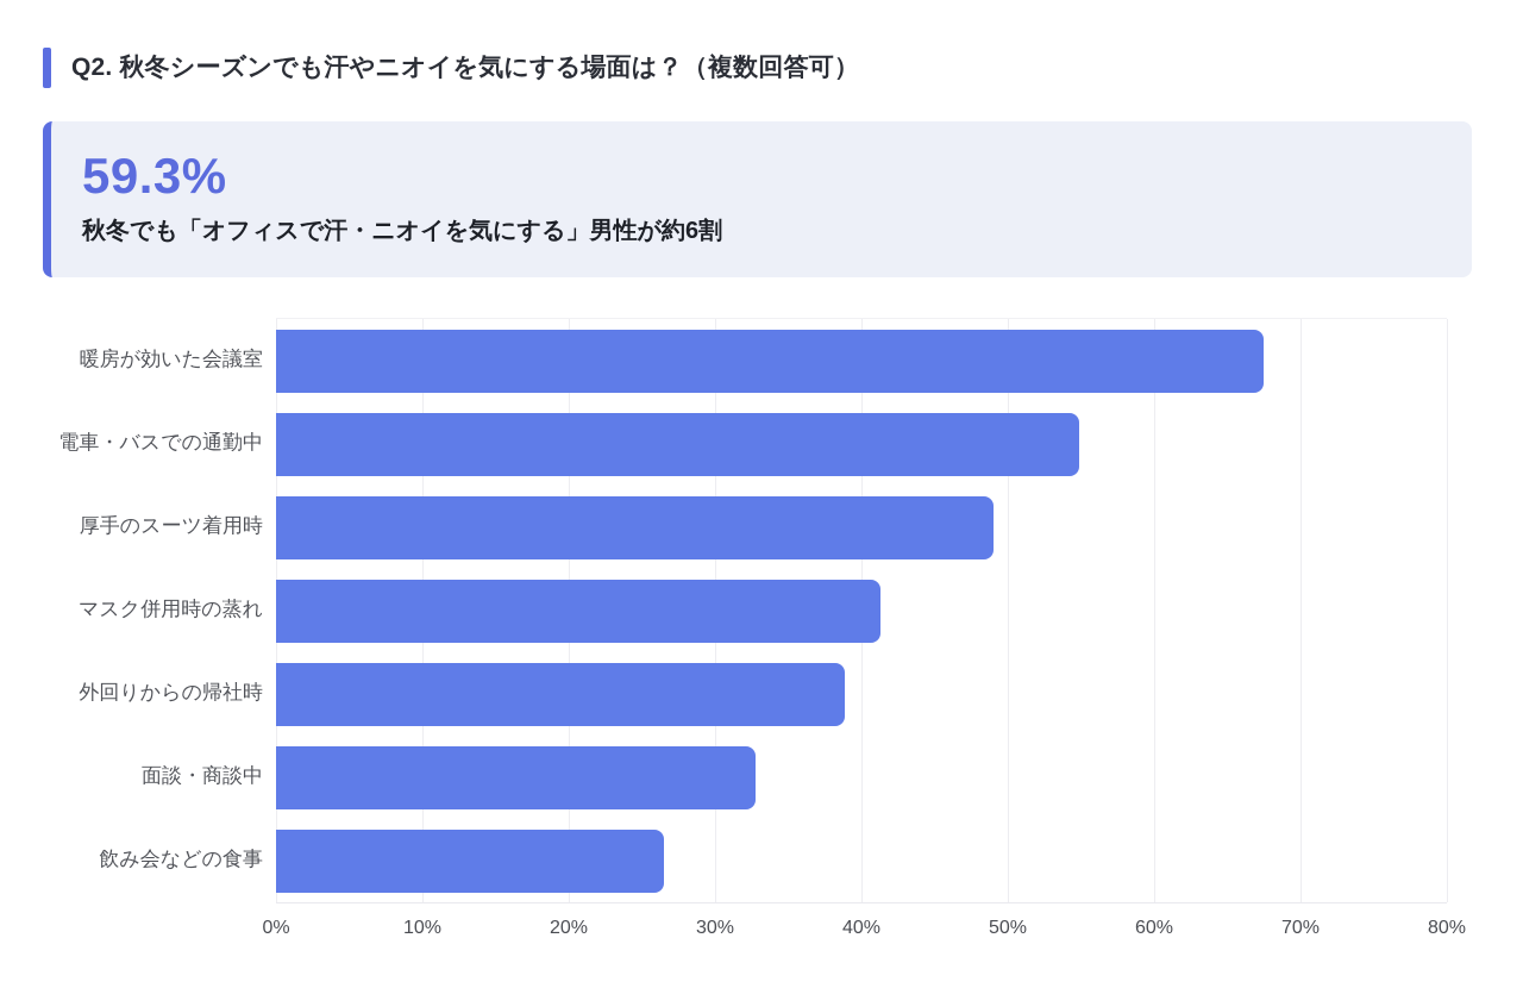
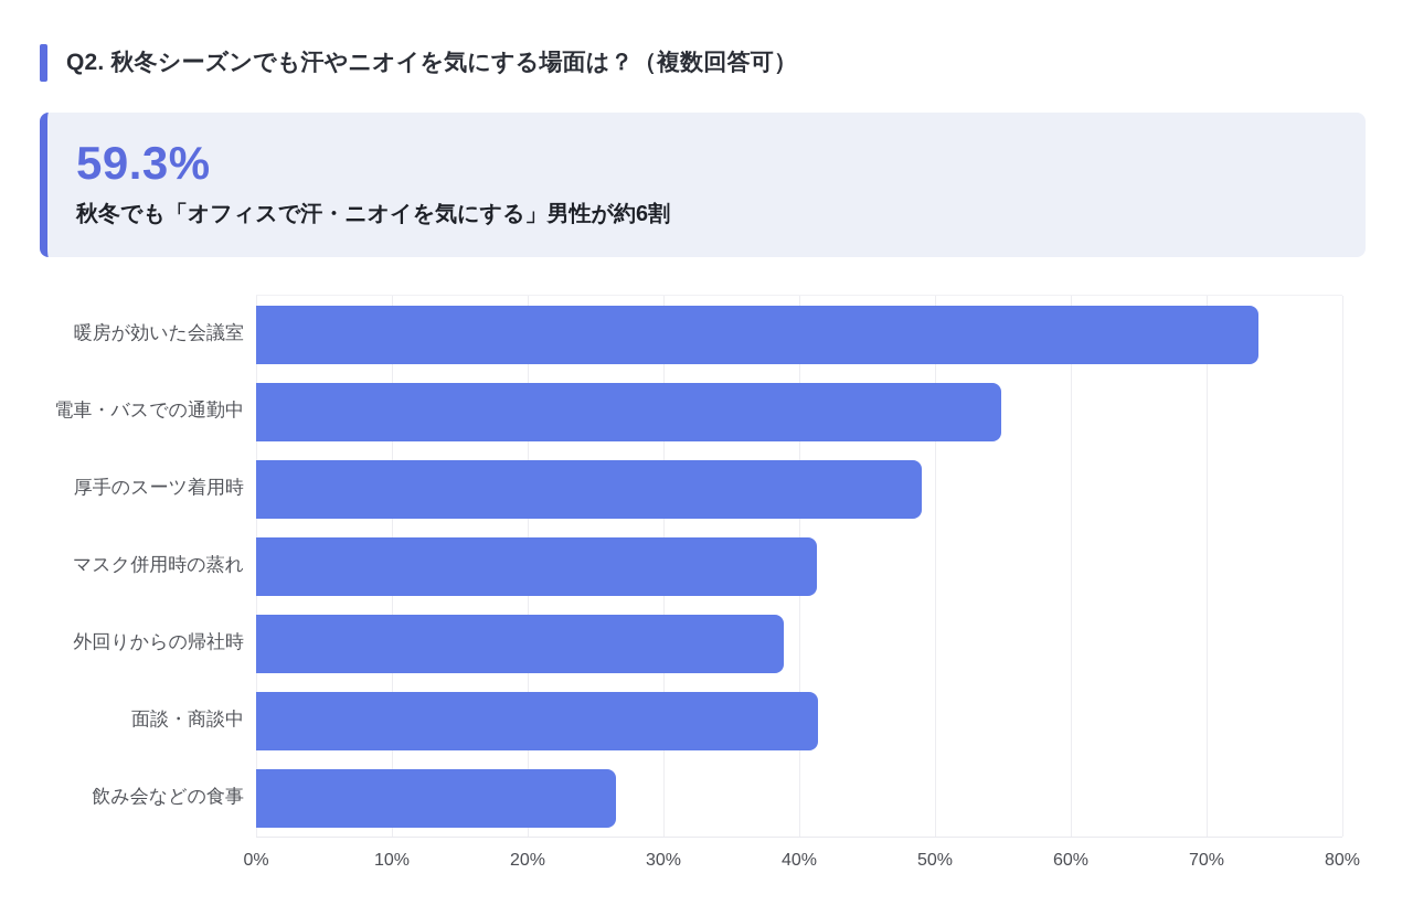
暖房が効いた会議室: 67.5% -> 73.8%
面談・商談中: 32.8% -> 41.4%
